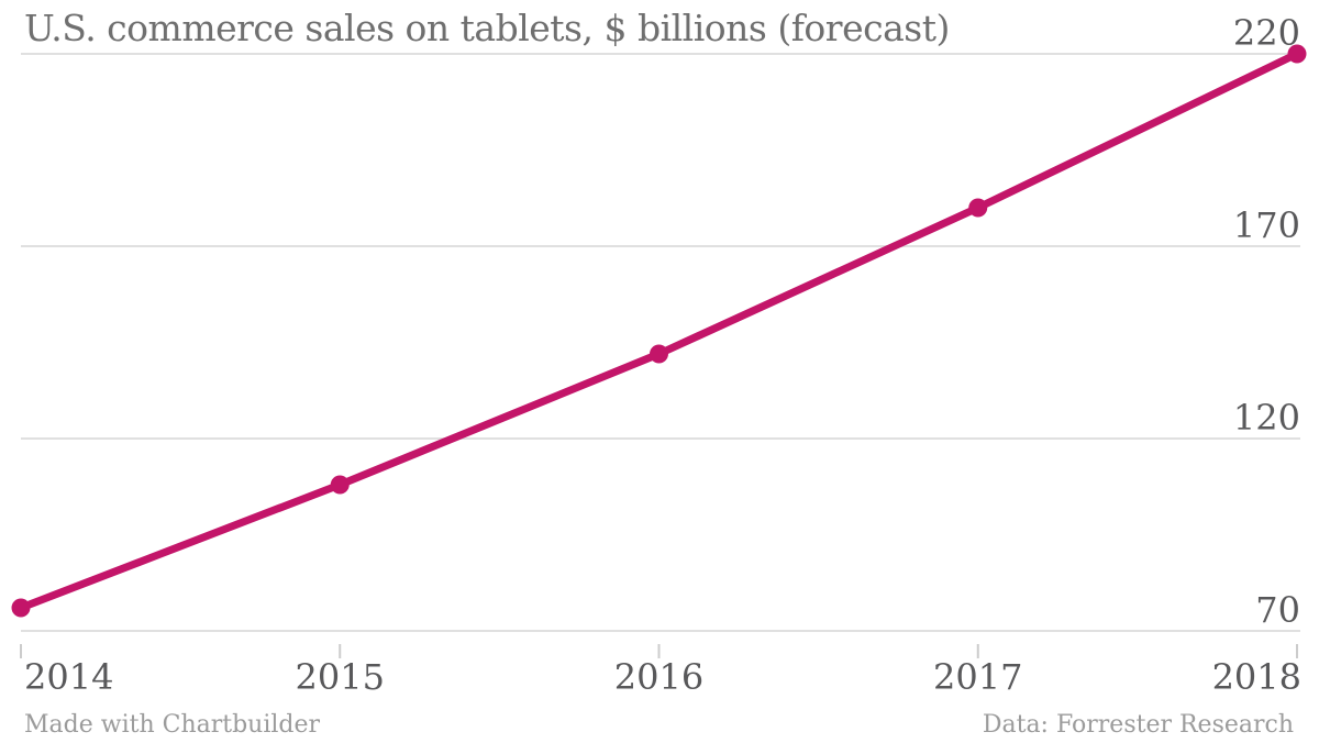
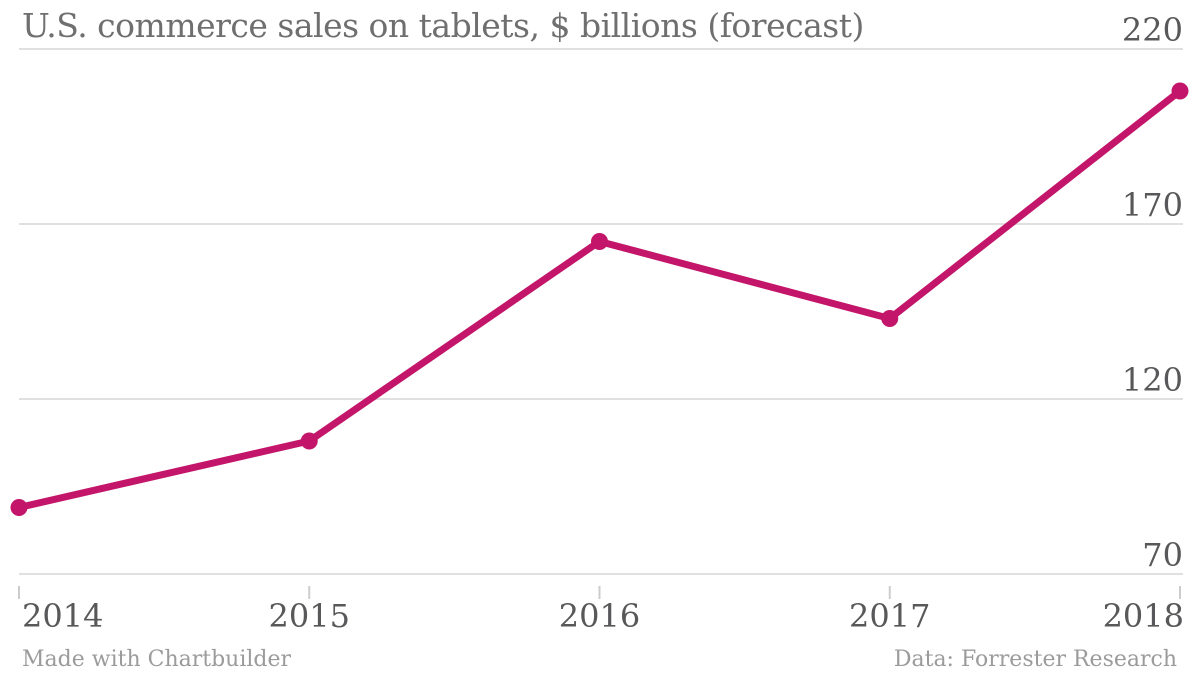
2014: 76 -> 89
2016: 142 -> 165
2017: 180 -> 143
2018: 220 -> 208
